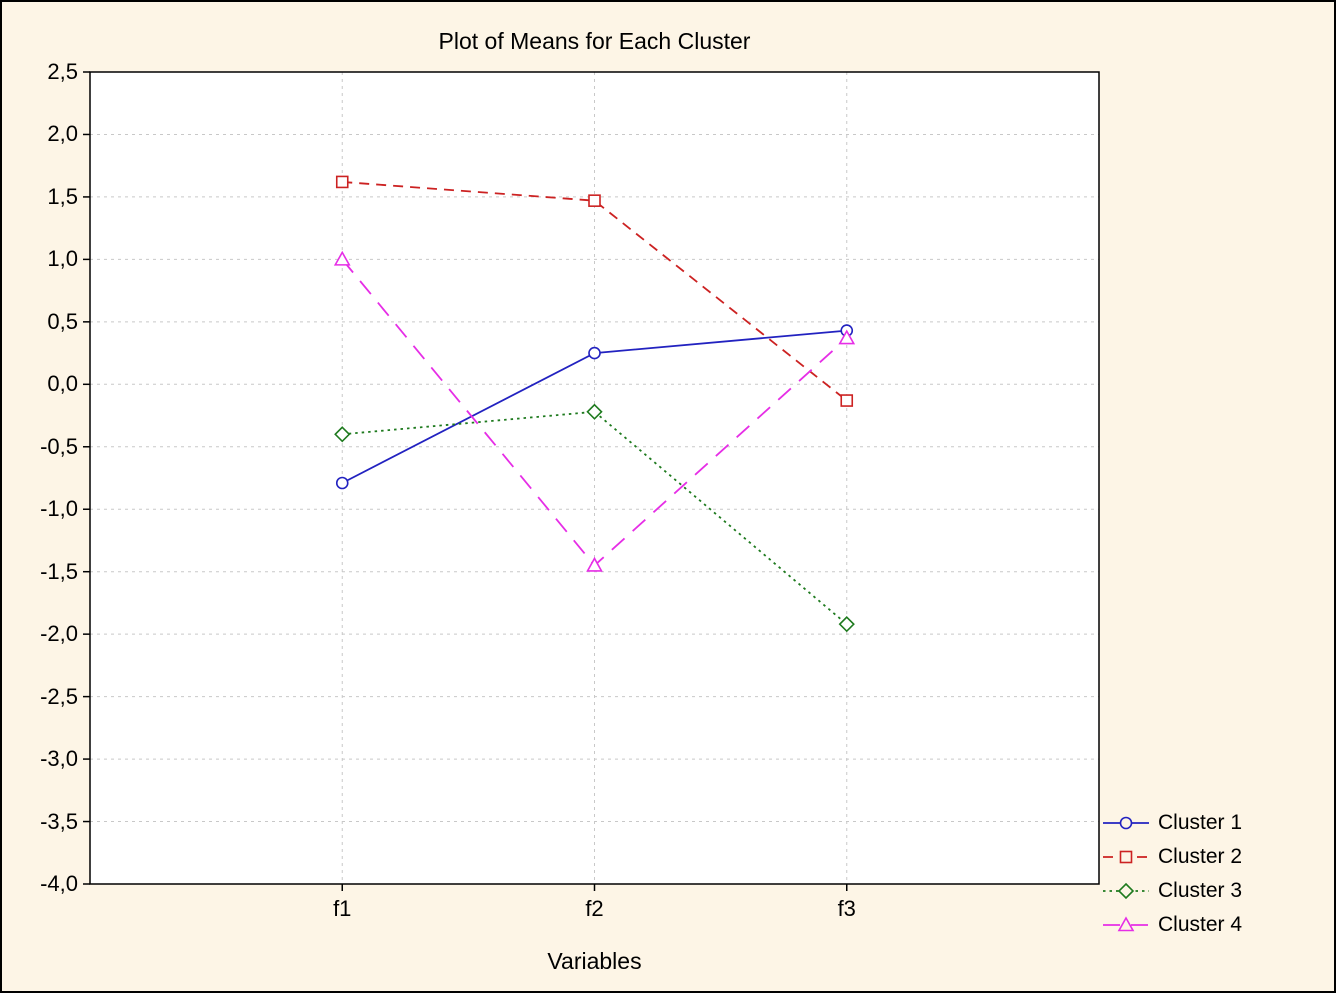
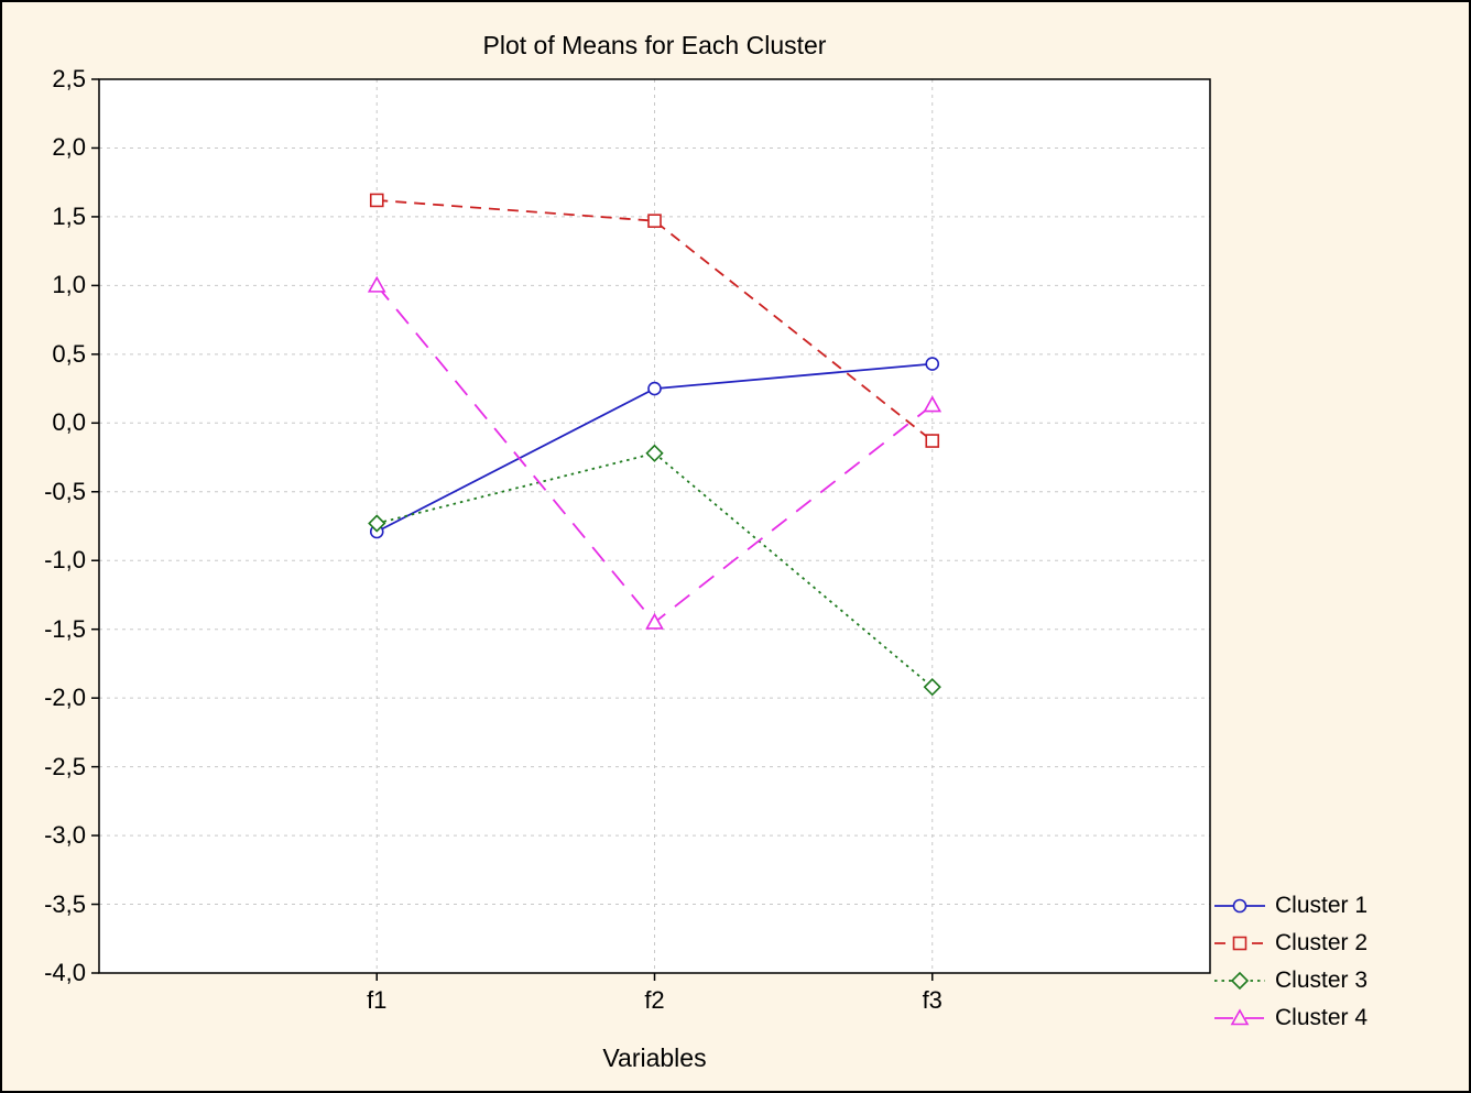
Cluster 3/f1: -0,40 -> -0,73
Cluster 4/f3: 0,37 -> 0,13
